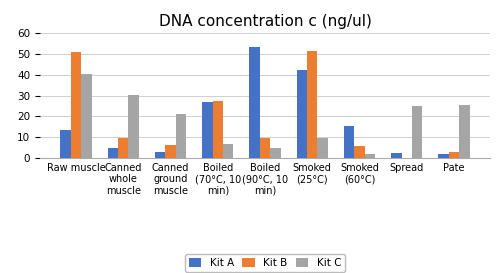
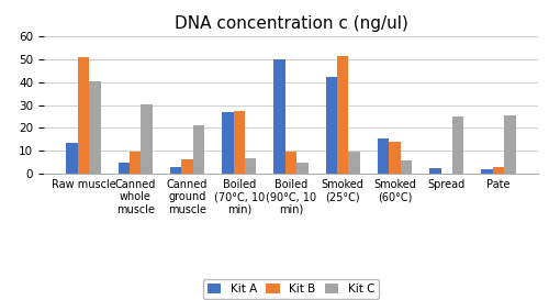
Kit A/Boiled (90°C, 10 min): 53.0 -> 50.0
Kit B/Smoked (60°C): 6.0 -> 14.0
Kit C/Smoked (60°C): 2.0 -> 6.0
